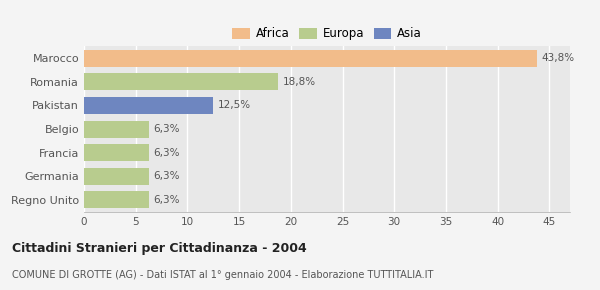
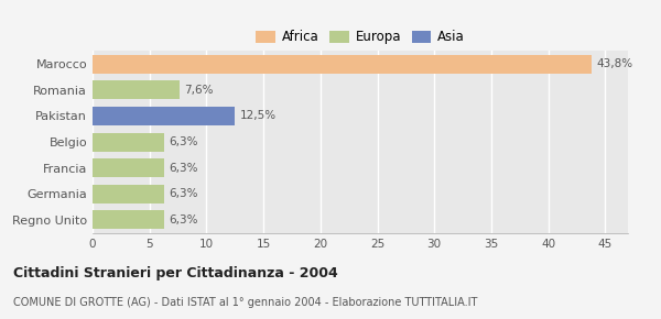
Romania: 18,8% -> 7,6%
